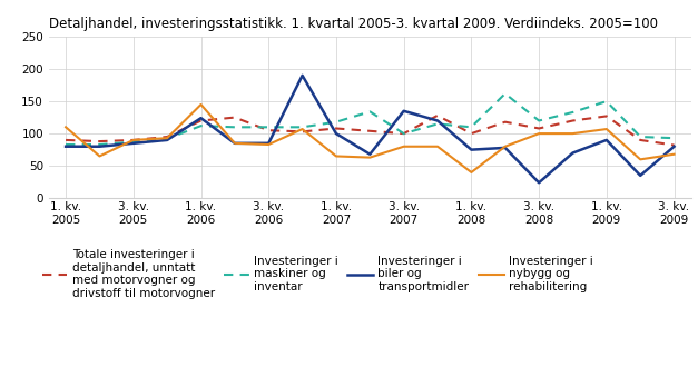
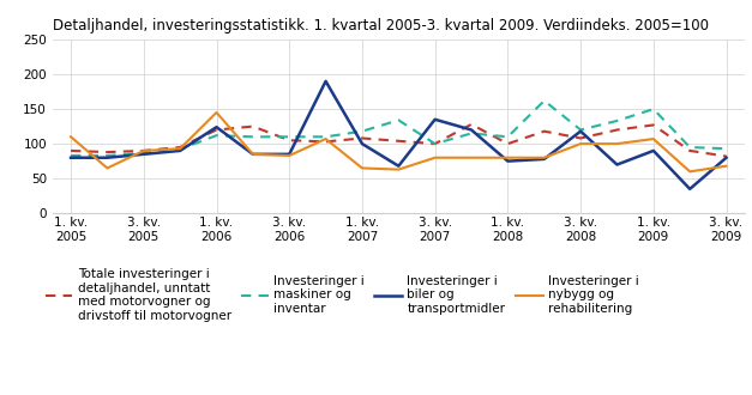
Investeringer i nybygg og rehabilitering/1. kv. 2008: 40 -> 80
Investeringer i biler og transportmidler/3. kv. 2008: 24 -> 118
